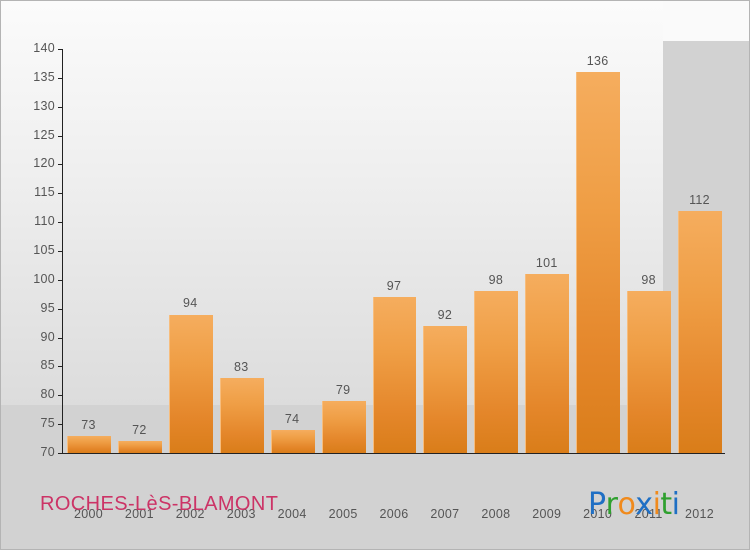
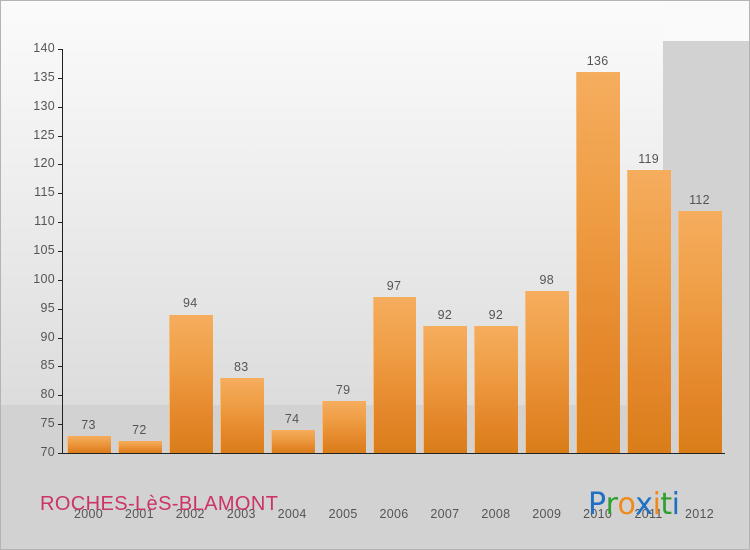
2008: 98 -> 92
2009: 101 -> 98
2011: 98 -> 119
